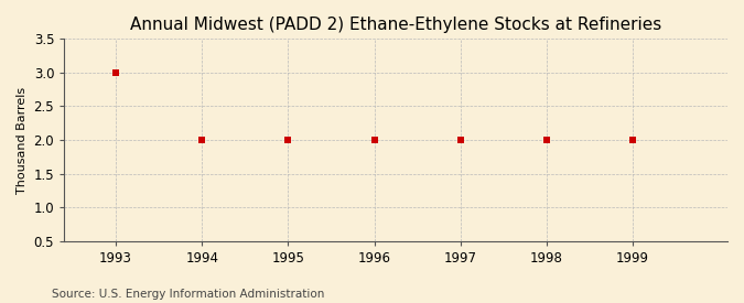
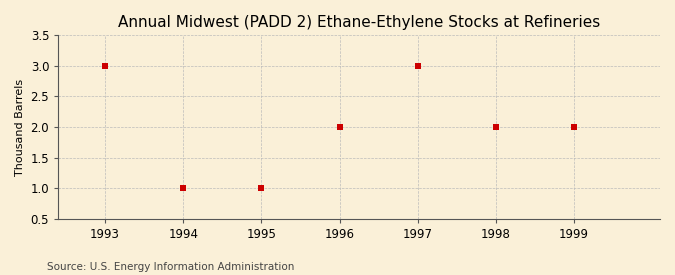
1994: 2 -> 1
1995: 2 -> 1
1997: 2 -> 3
